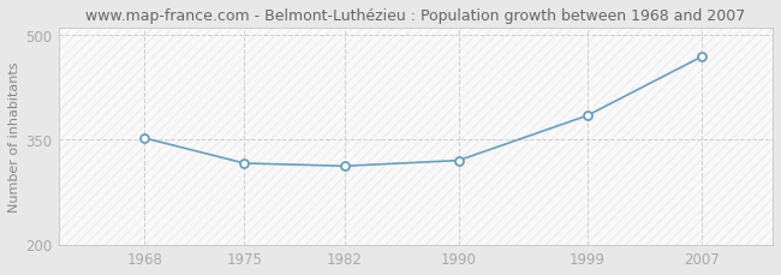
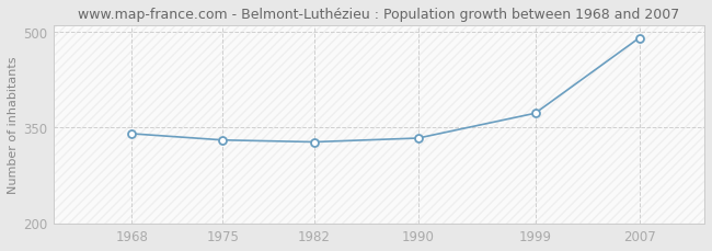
1968: 352 -> 340
1975: 316 -> 330
1982: 312 -> 327
1990: 320 -> 333
1999: 384 -> 372
2007: 468 -> 490
